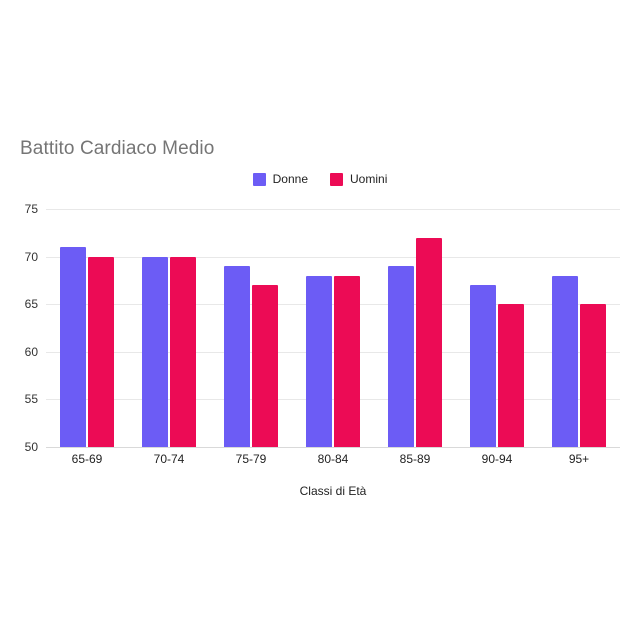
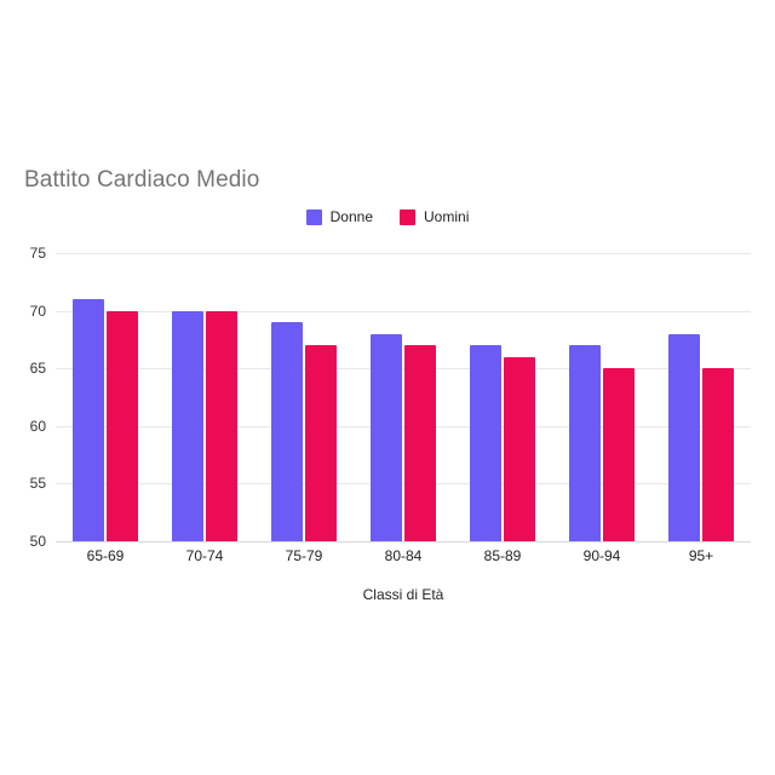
Uomini/80-84: 68 -> 67
Donne/85-89: 69 -> 67
Uomini/85-89: 72 -> 66
